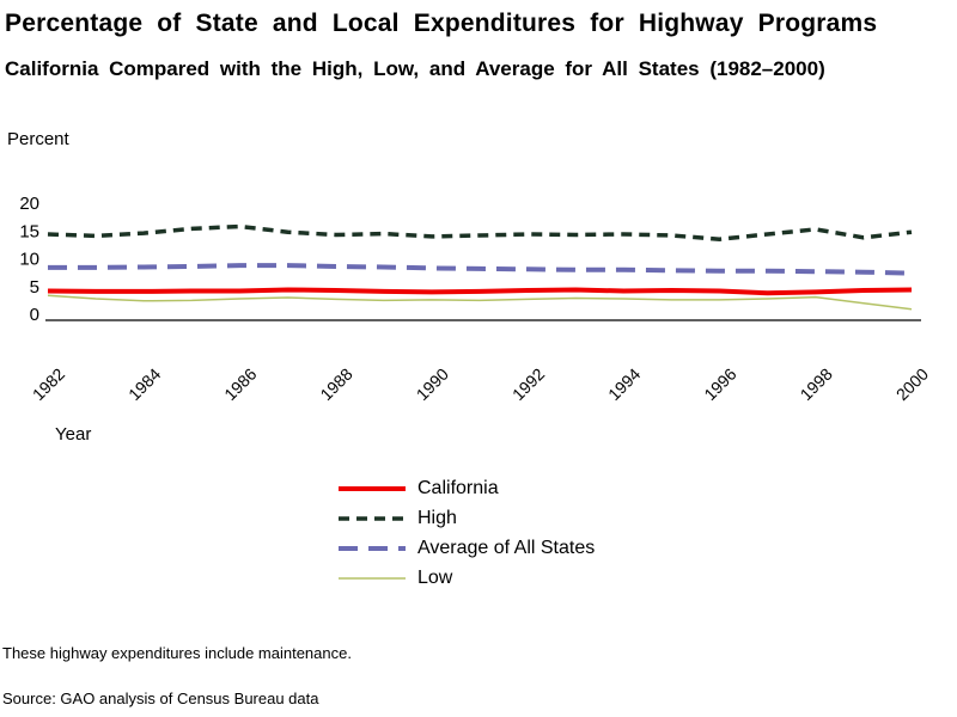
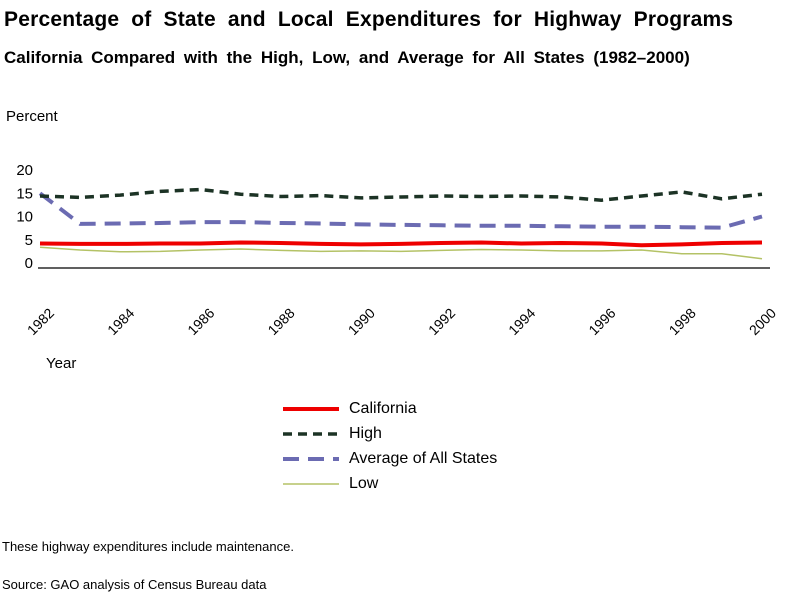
Average of All States/1982: 8 -> 15
Low/1998: 3 -> 2
Average of All States/2000: 7 -> 10
